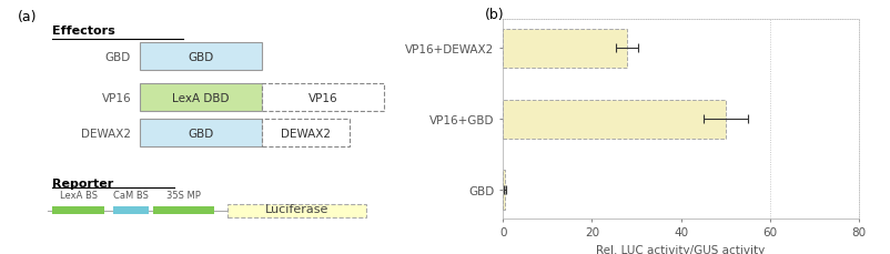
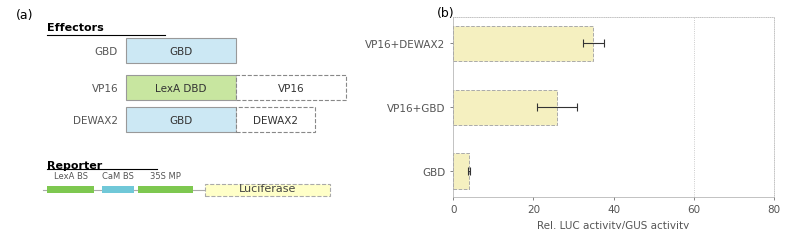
VP16+DEWAX2: 28.0 -> 35.0
VP16+GBD: 50.0 -> 26.0
GBD: 0.5 -> 4.0
